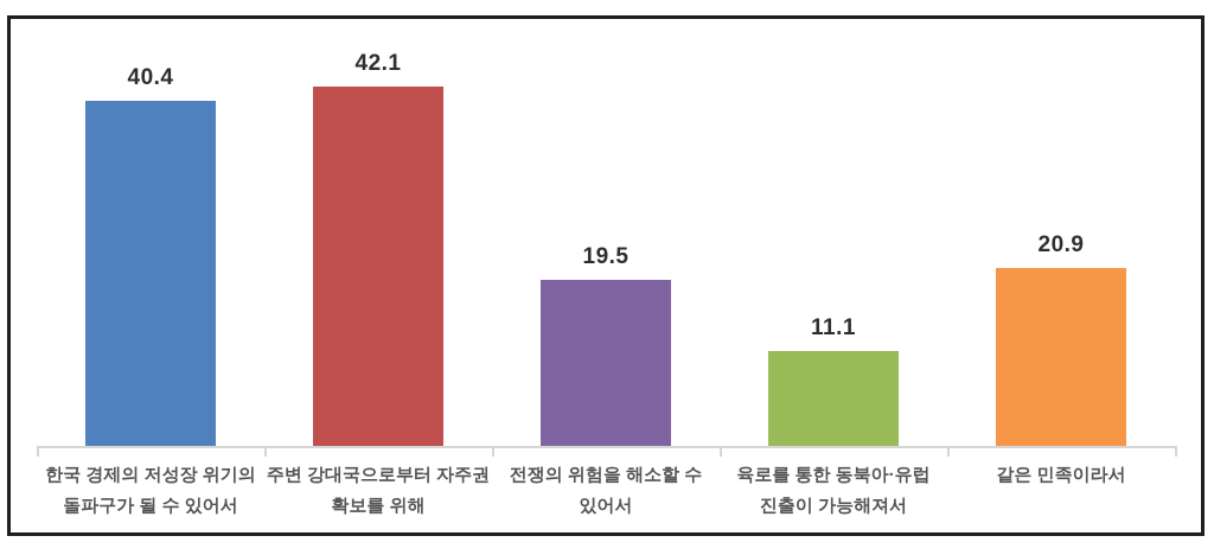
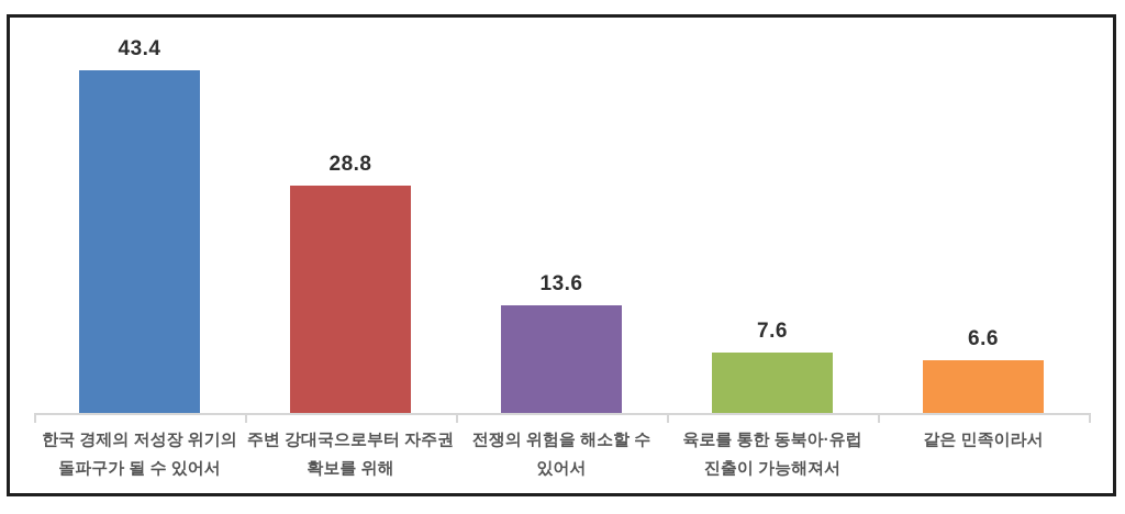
한국 경제의 저성장 위기의 돌파구가 될 수 있어서: 40.4 -> 43.4
주변 강대국으로부터 자주권 확보를 위해: 42.1 -> 28.8
전쟁의 위험을 해소할 수 있어서: 19.5 -> 13.6
육로를 통한 동북아·유럽 진출이 가능해져서: 11.1 -> 7.6
같은 민족이라서: 20.9 -> 6.6
